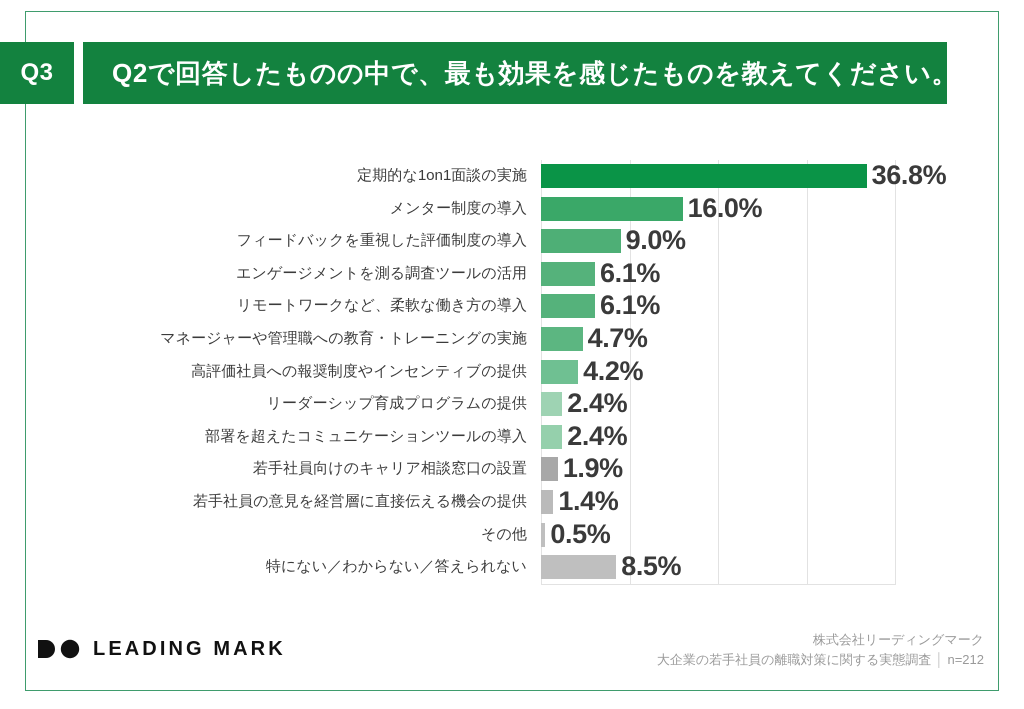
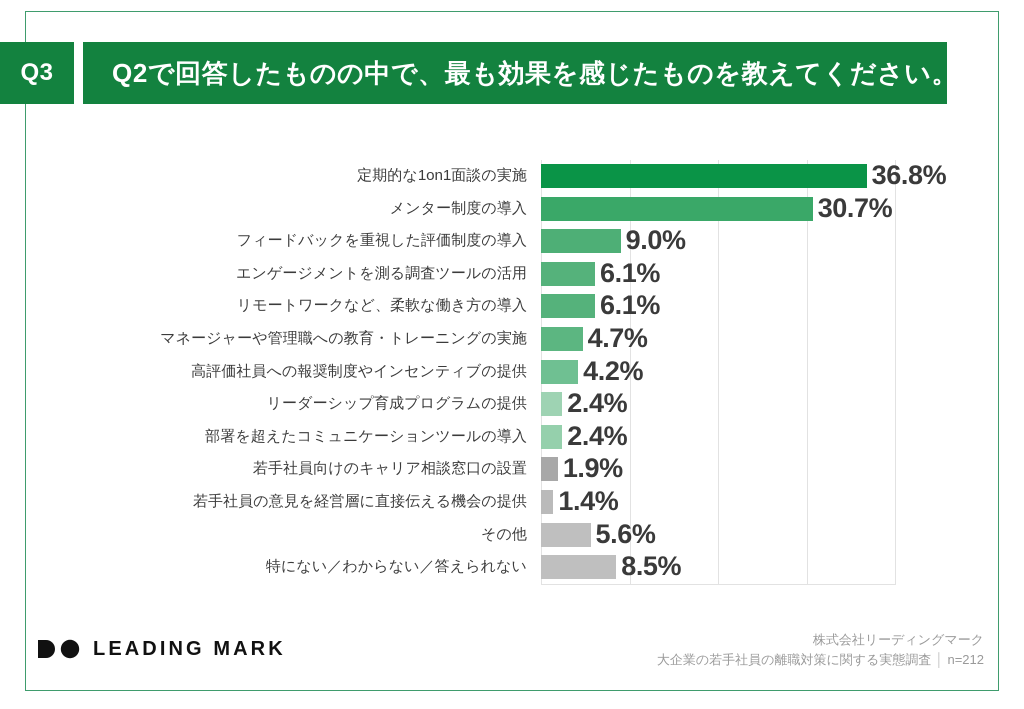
メンター制度の導入: 16.0% -> 30.7%
その他: 0.5% -> 5.6%
